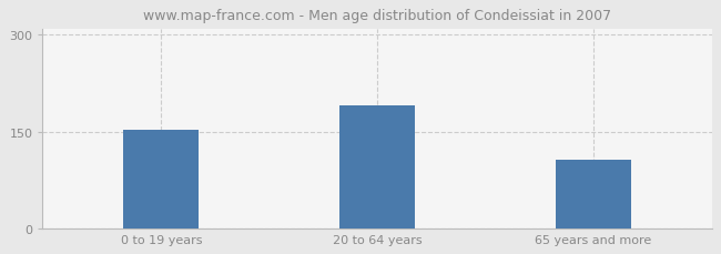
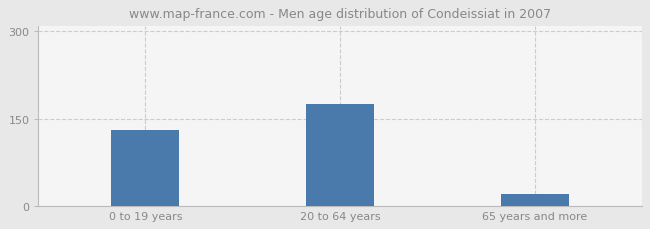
0 to 19 years: 152 -> 130
20 to 64 years: 190 -> 175
65 years and more: 106 -> 20
